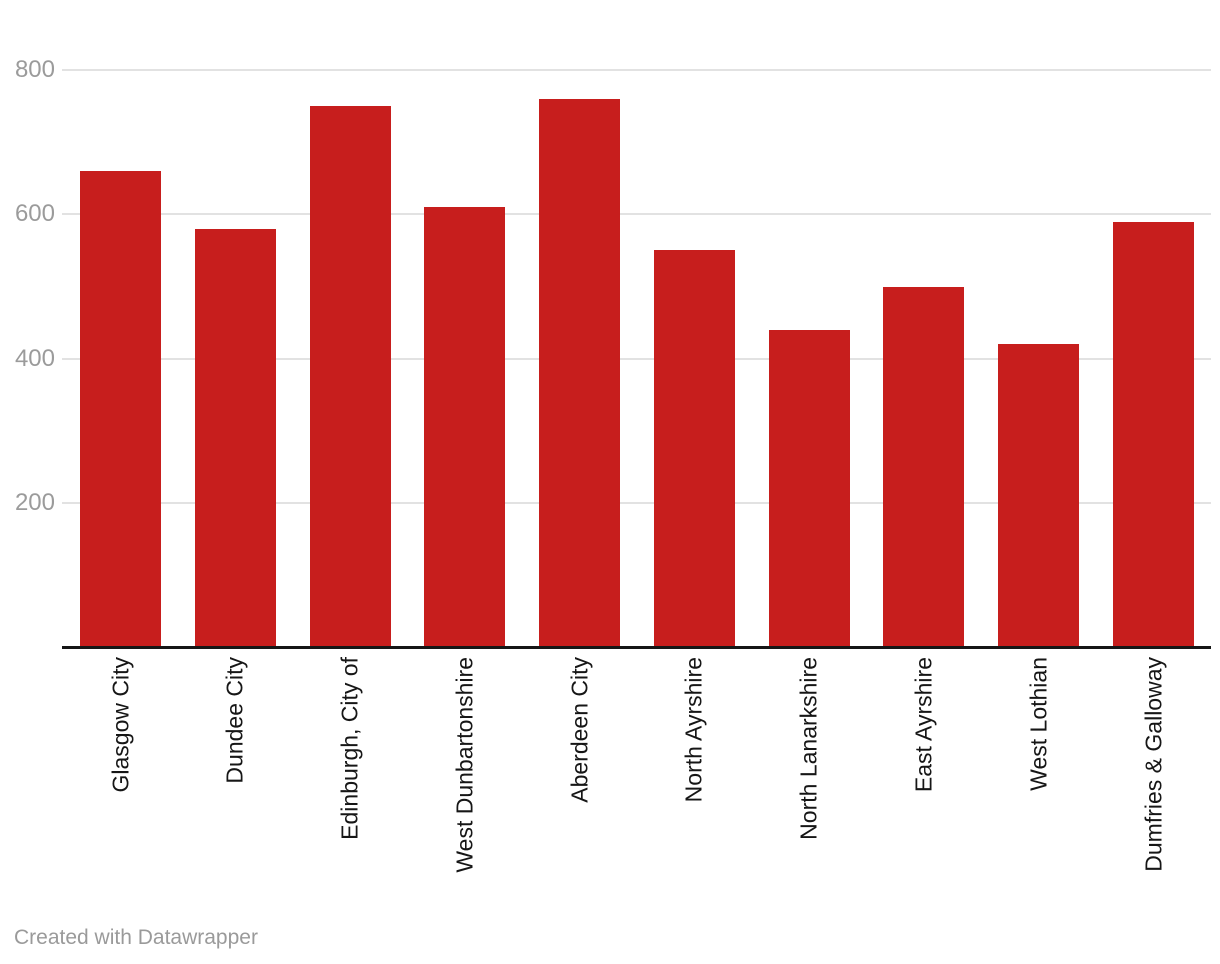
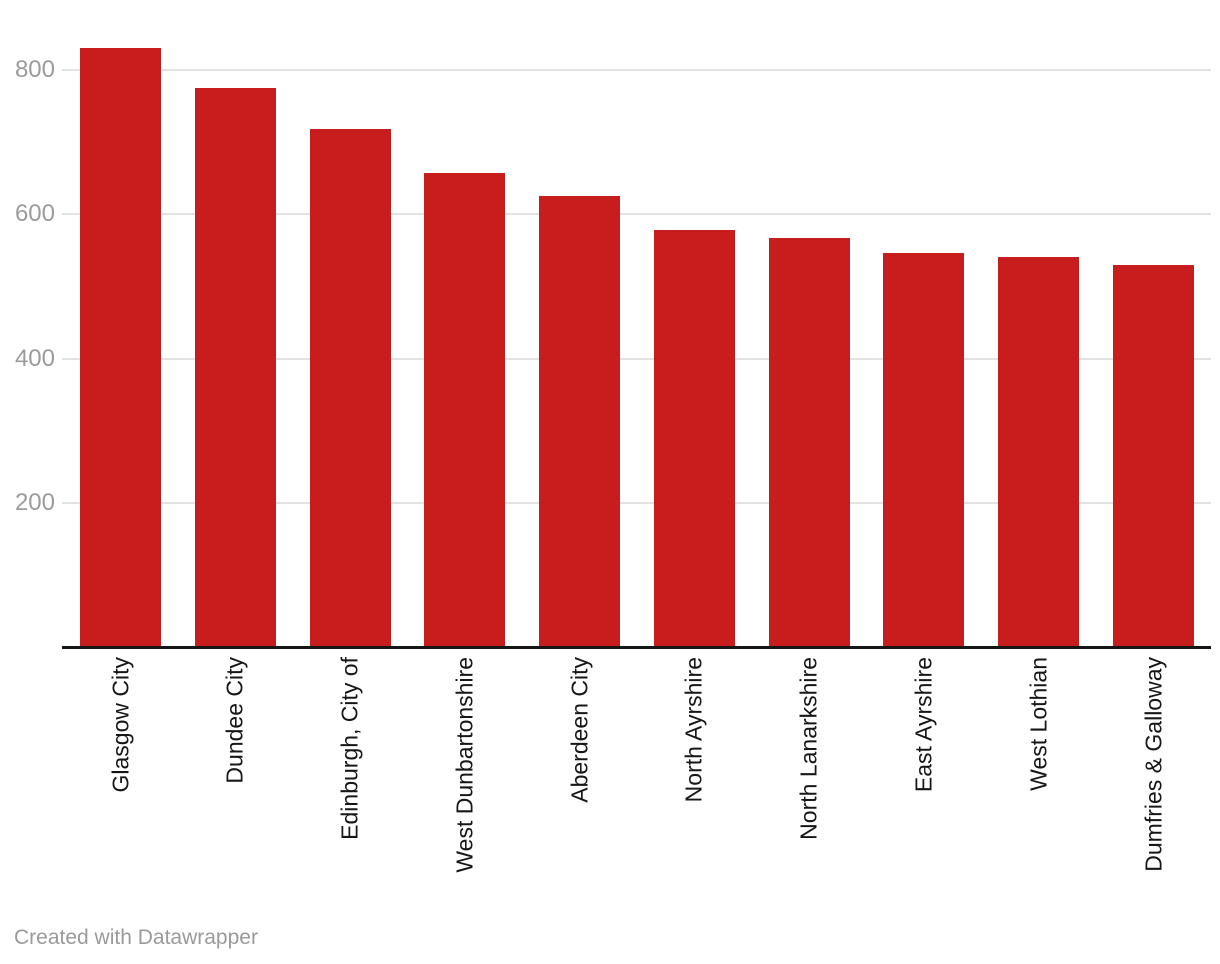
Glasgow City: 660 -> 830
Dundee City: 580 -> 780
Edinburgh, City of: 750 -> 720
West Dunbartonshire: 610 -> 660
Aberdeen City: 760 -> 630
North Ayrshire: 550 -> 580
North Lanarkshire: 440 -> 570
East Ayrshire: 500 -> 550
West Lothian: 420 -> 540
Dumfries & Galloway: 590 -> 530
